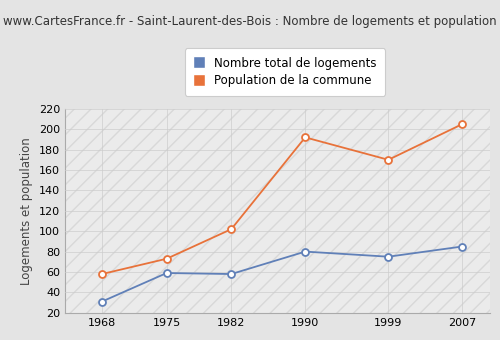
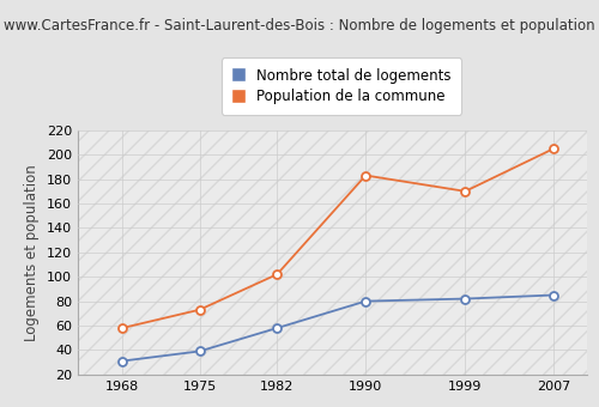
Nombre total de logements/1975: 59 -> 39
Population de la commune/1990: 192 -> 183
Nombre total de logements/1999: 75 -> 82
